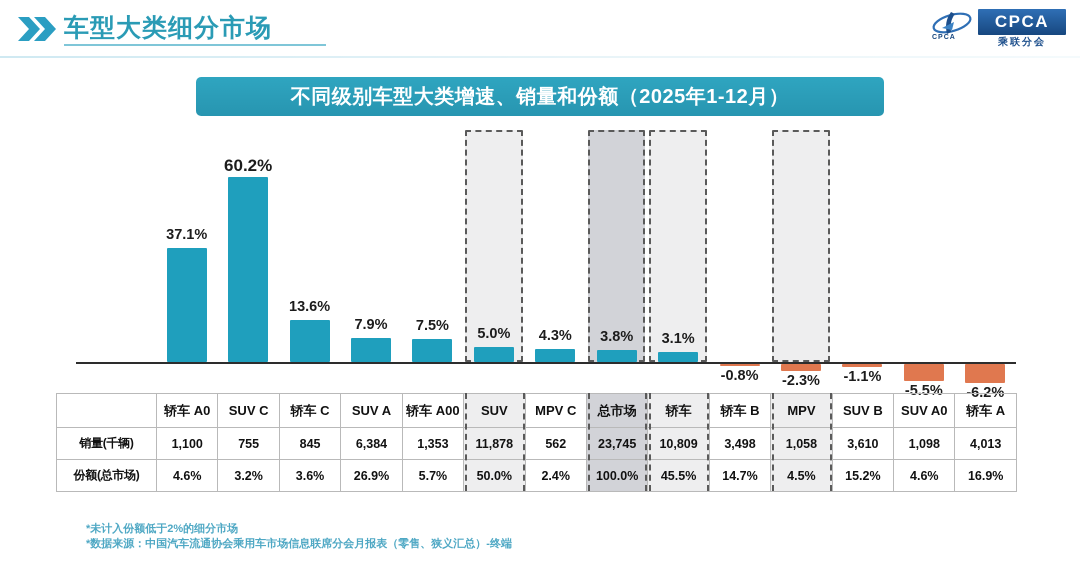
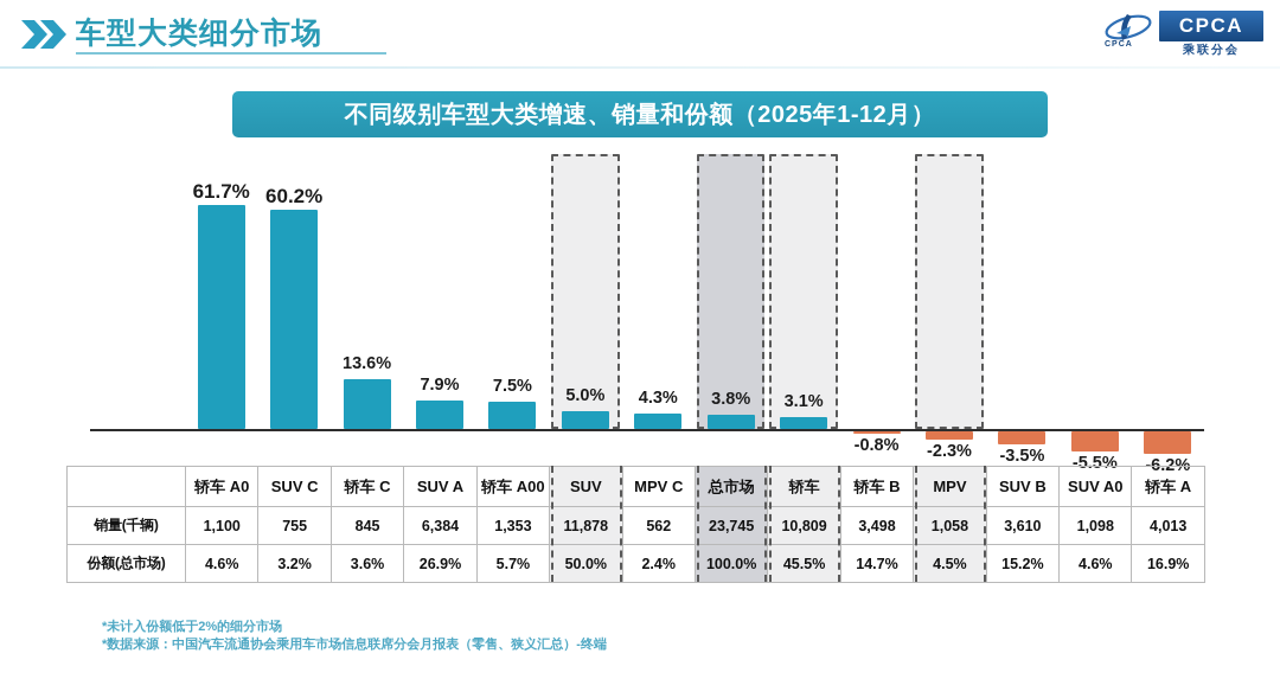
轿车 A0: 37.1% -> 61.7%
SUV B: -1.1% -> -3.5%
